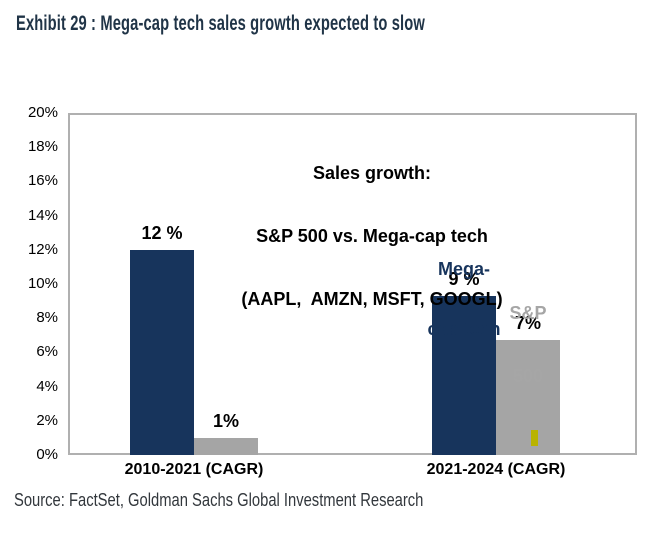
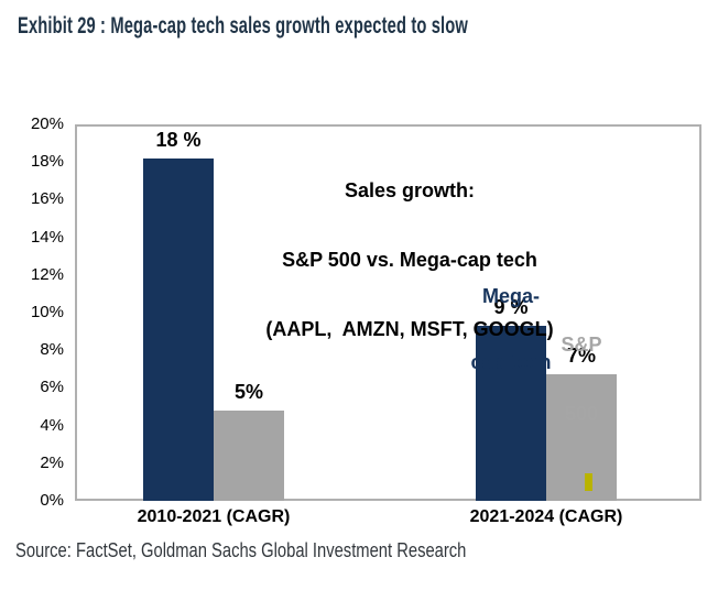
Mega-cap tech/2010-2021 (CAGR): 12 -> 18
S&P 500/2010-2021 (CAGR): 1% -> 5%
